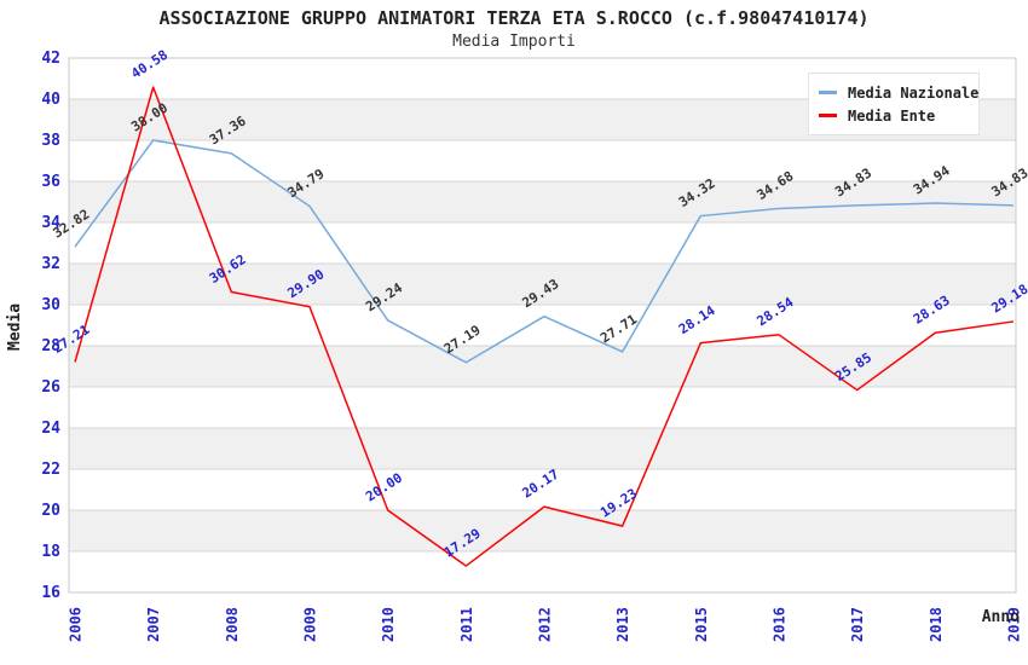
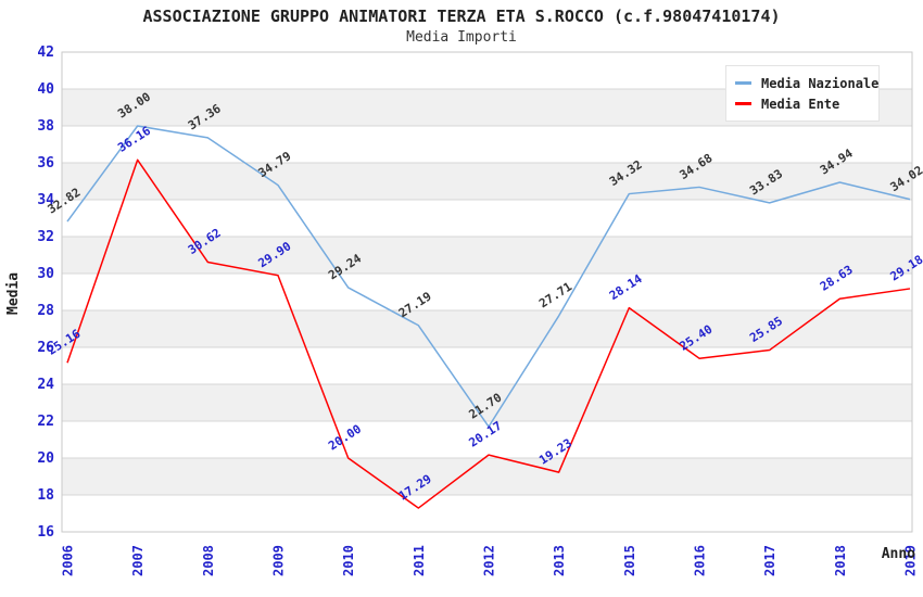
Media Ente/2006: 27.21 -> 25.16
Media Ente/2007: 40.58 -> 36.16
Media Nazionale/2012: 29.43 -> 21.70
Media Ente/2016: 28.54 -> 25.40
Media Nazionale/2017: 34.83 -> 33.83
Media Nazionale/2019: 34.83 -> 34.02
